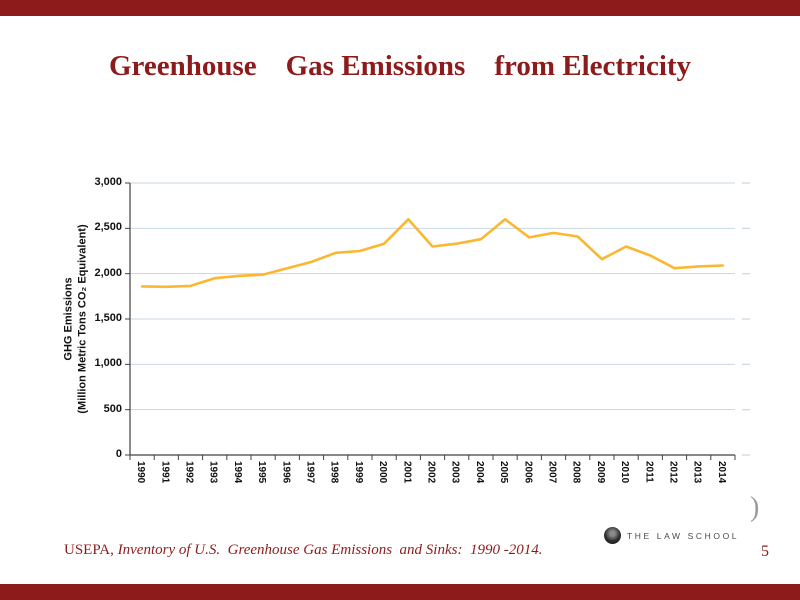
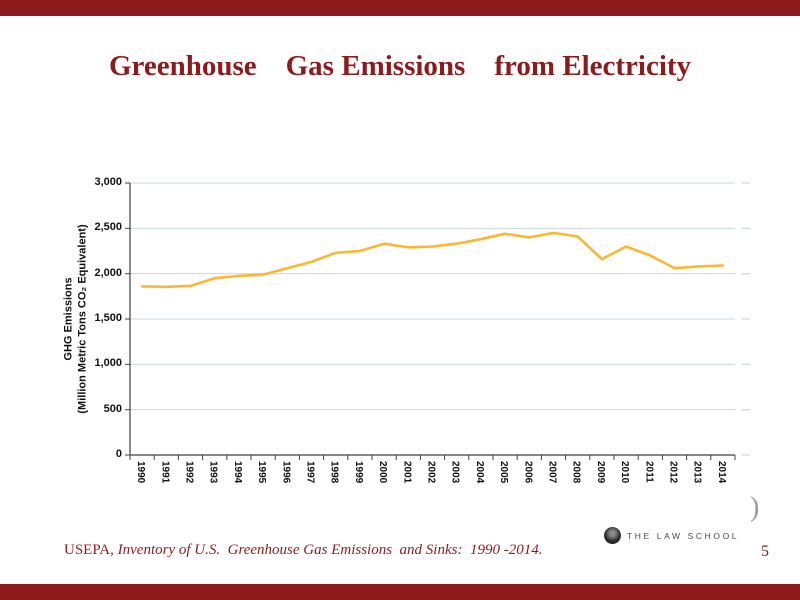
2001: 2600 -> 2300
2005: 2600 -> 2400
